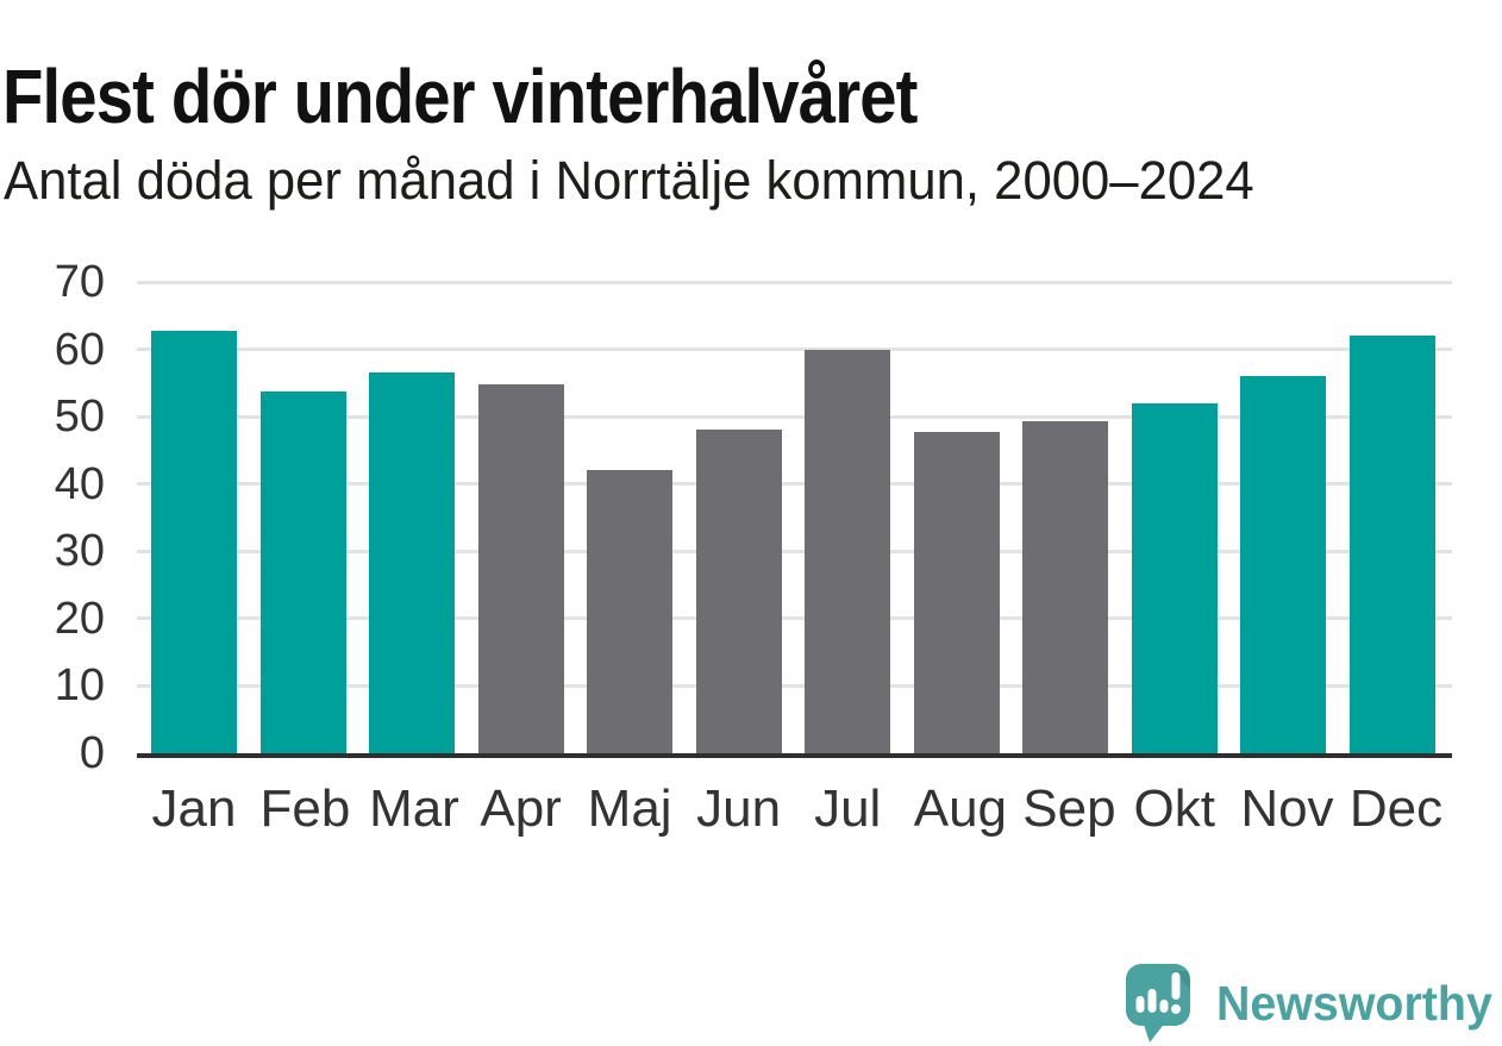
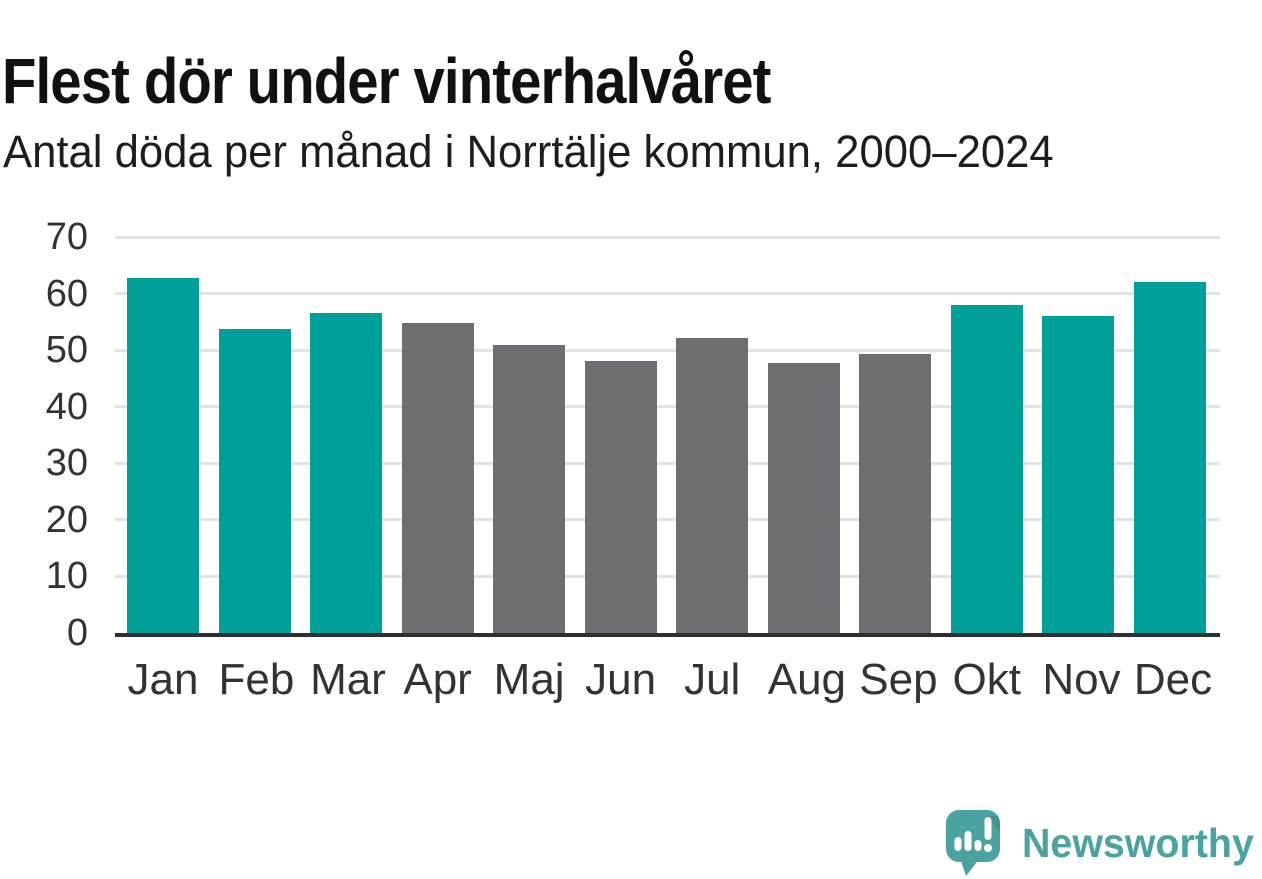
Maj: 42 -> 51
Jul: 60 -> 52
Okt: 52 -> 58
